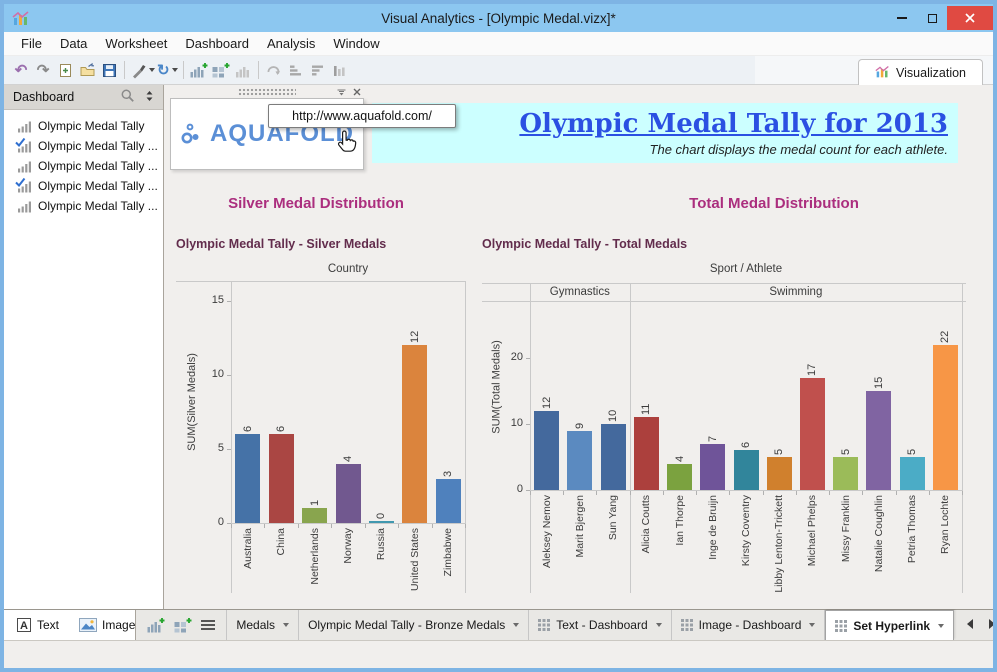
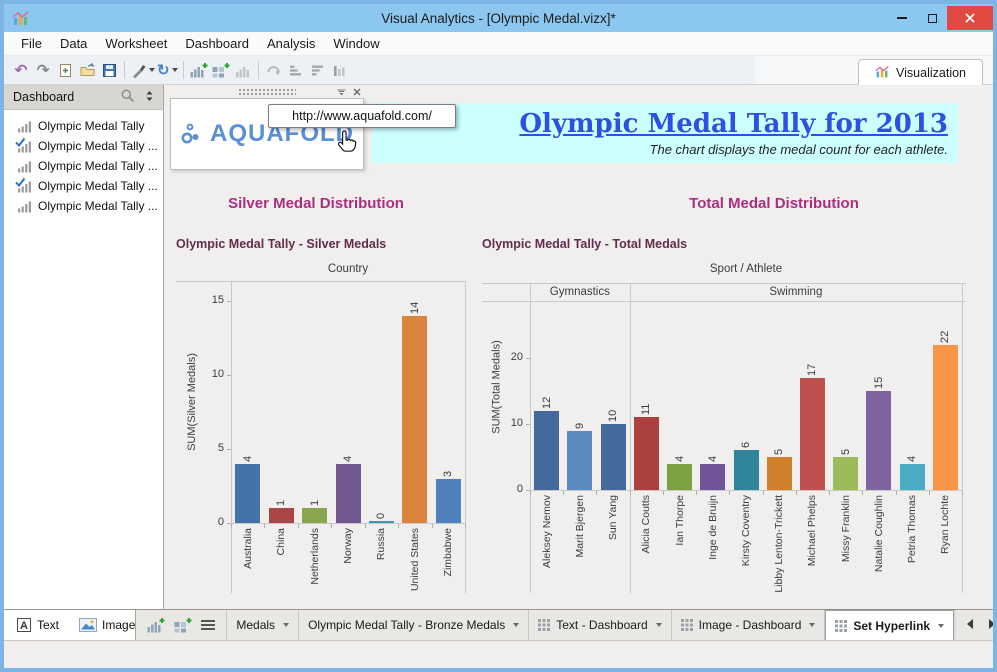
Olympic Medal Tally - Silver Medals/Australia: 6 -> 4
Olympic Medal Tally - Silver Medals/China: 6 -> 1
Olympic Medal Tally - Silver Medals/United States: 12 -> 14
Olympic Medal Tally - Total Medals/Inge de Bruijn: 7 -> 4
Olympic Medal Tally - Total Medals/Petria Thomas: 5 -> 4
